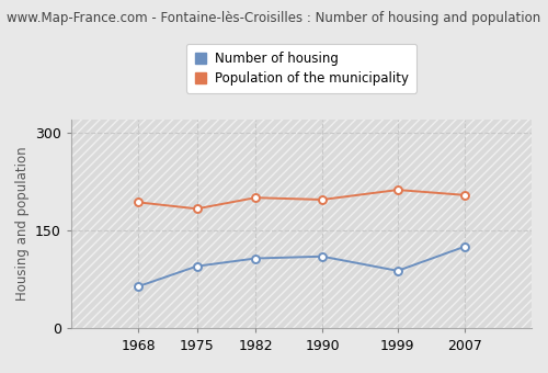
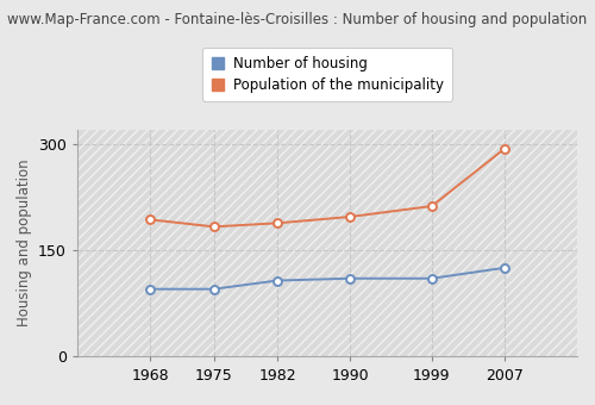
Number of housing/1968: 64 -> 95
Population of the municipality/1982: 200 -> 188
Number of housing/1999: 88 -> 110
Population of the municipality/2007: 204 -> 293
